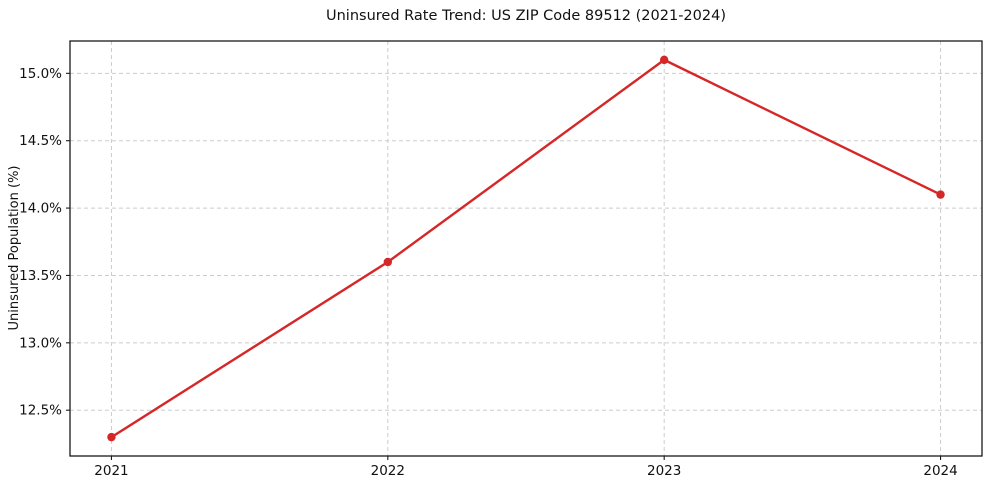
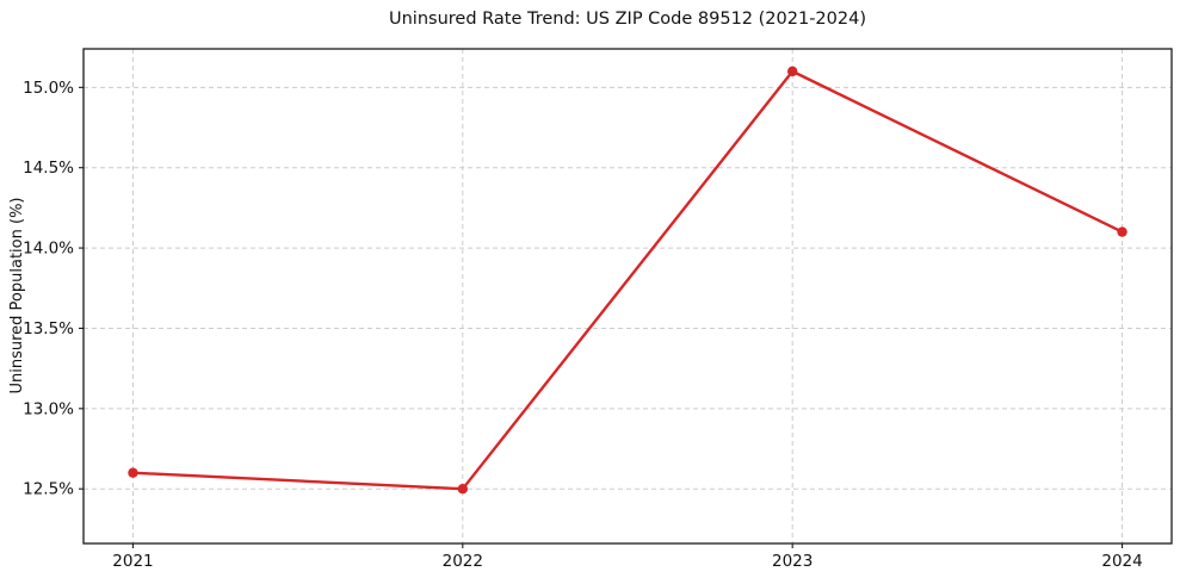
2021: 12.3% -> 12.6%
2022: 13.6% -> 12.5%
